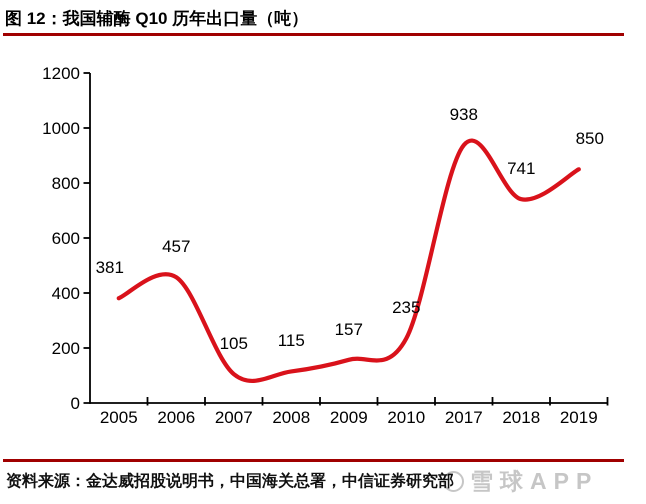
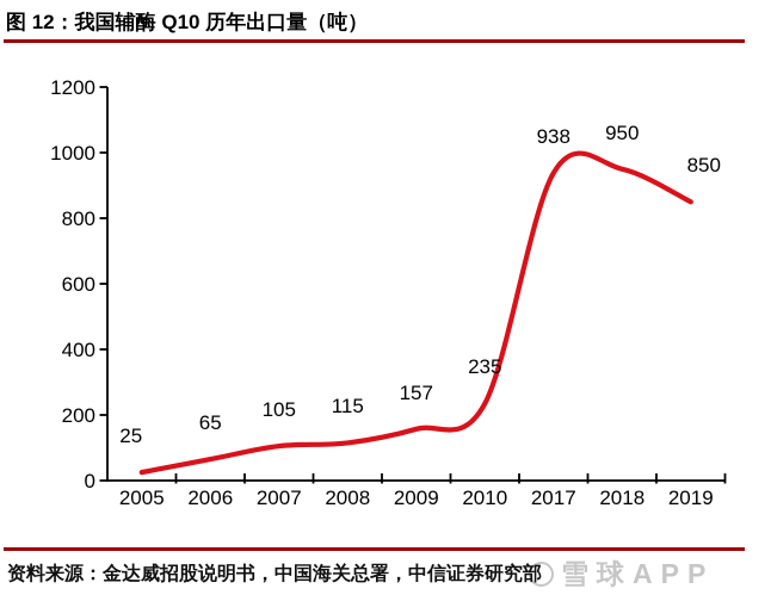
2005: 381 -> 25
2006: 457 -> 65
2018: 741 -> 950
